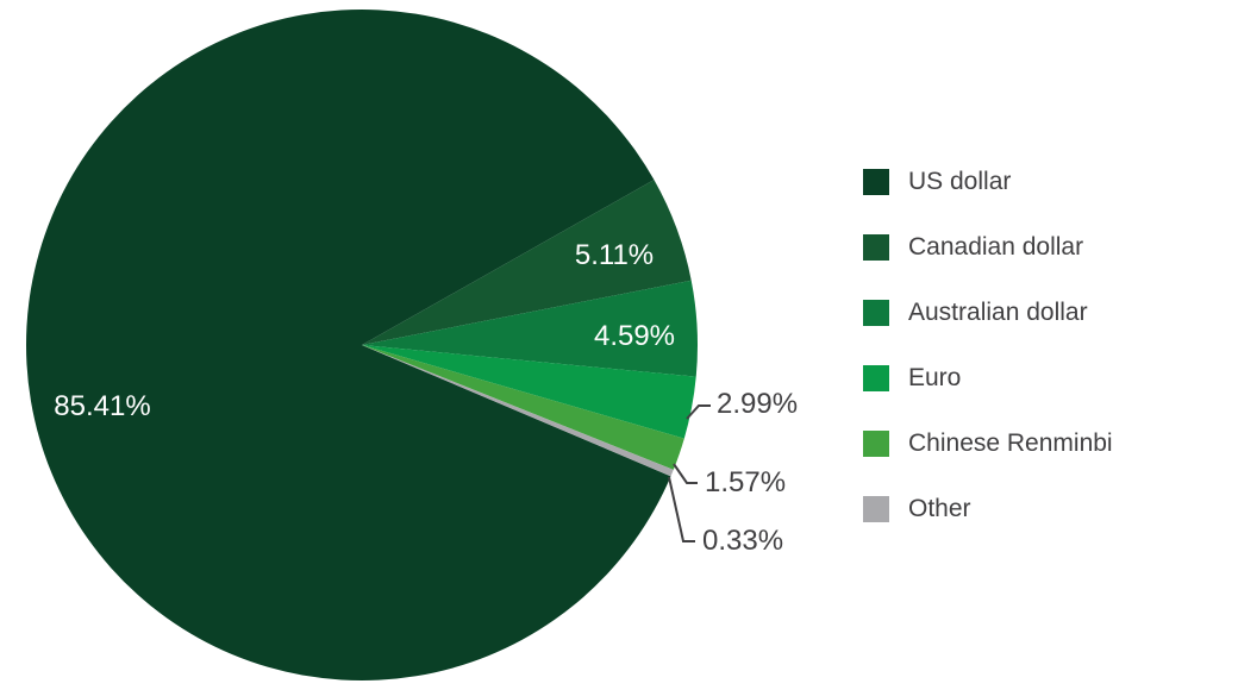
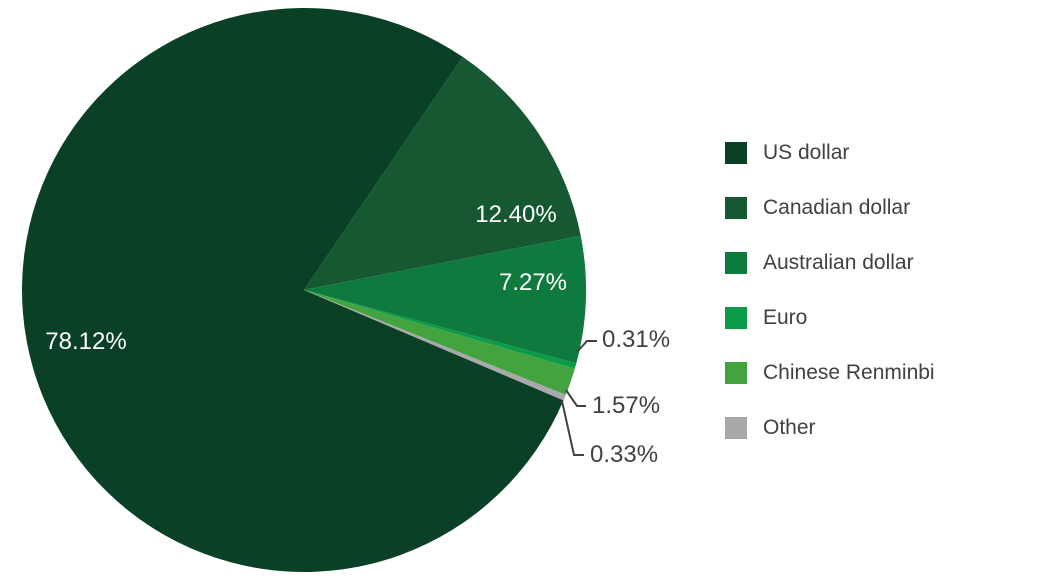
US dollar: 85.41% -> 78.12%
Canadian dollar: 5.11% -> 12.40%
Australian dollar: 4.59% -> 7.27%
Euro: 2.99% -> 0.31%
